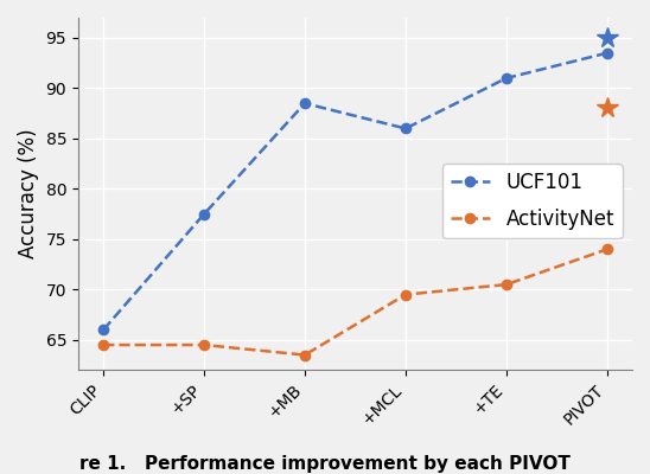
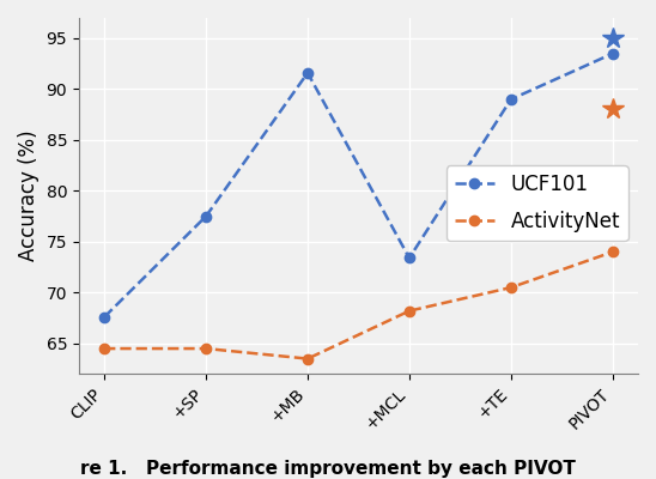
UCF101/CLIP: 66.0 -> 67.6
UCF101/+MB: 88.5 -> 91.6
UCF101/+MCL: 86.0 -> 73.4
ActivityNet/+MCL: 69.5 -> 68.2
UCF101/+TE: 91.0 -> 89.0
